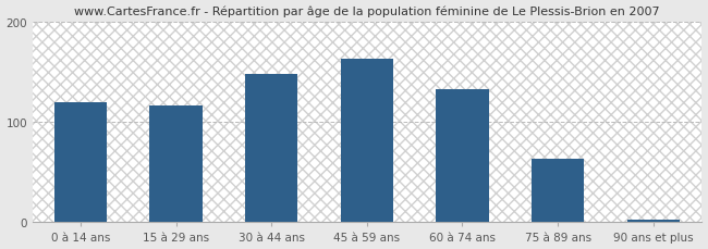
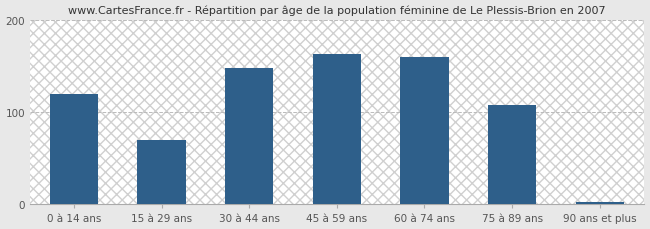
15 à 29 ans: 116 -> 70
60 à 74 ans: 133 -> 160
75 à 89 ans: 63 -> 108
